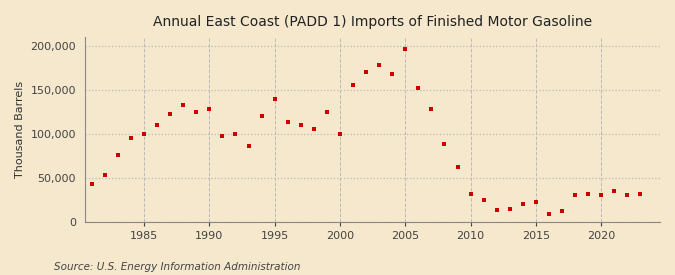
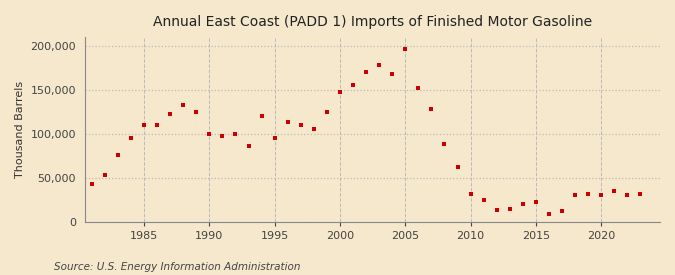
1985: 100,000 -> 110,000
1990: 128,000 -> 100,000
1995: 140,000 -> 95,000
2000: 100,000 -> 148,000
